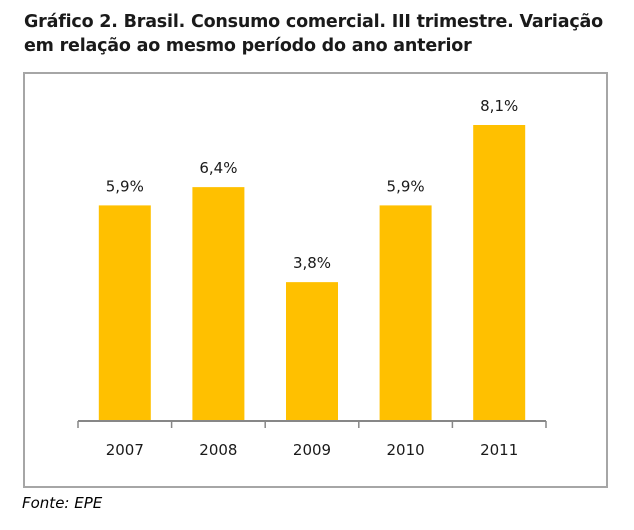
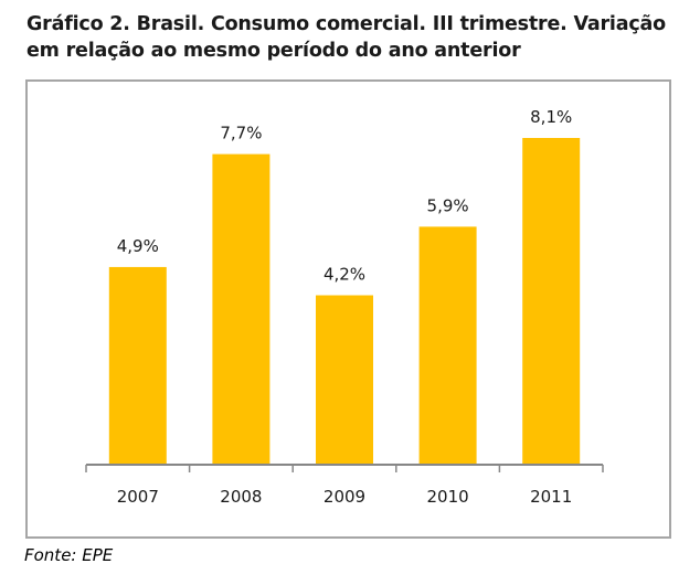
2007: 5,9% -> 4,9%
2008: 6,4% -> 7,7%
2009: 3,8% -> 4,2%
